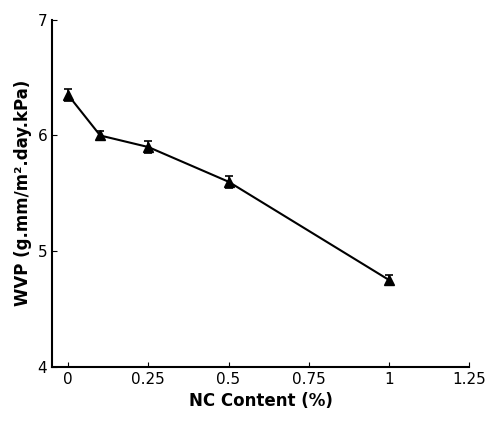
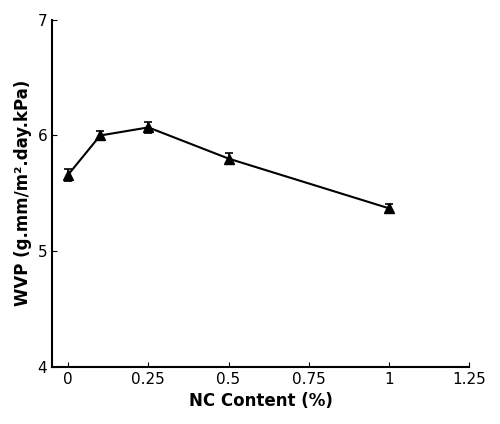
0: 6.35 -> 5.66
0.25: 5.90 -> 6.07
0.5: 5.60 -> 5.80
1: 4.75 -> 5.37
